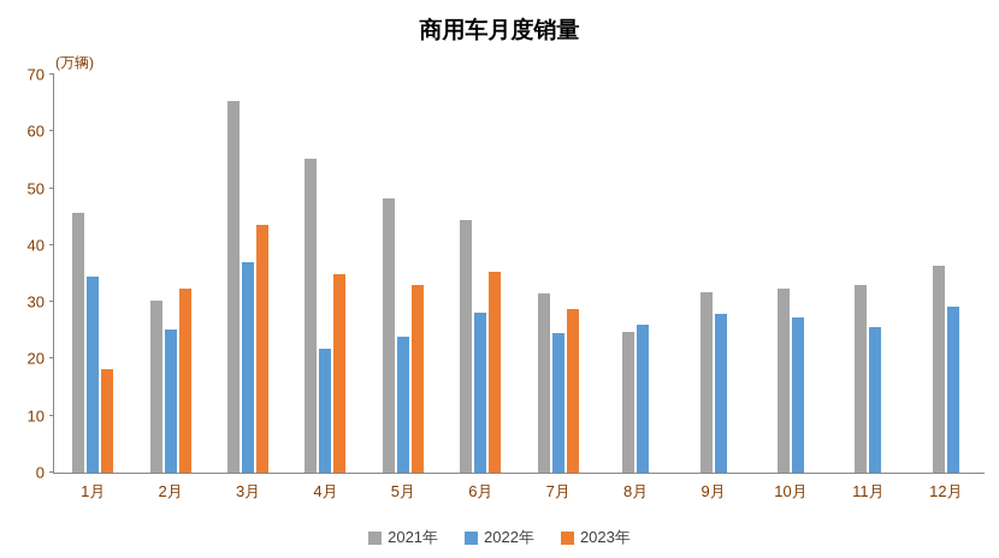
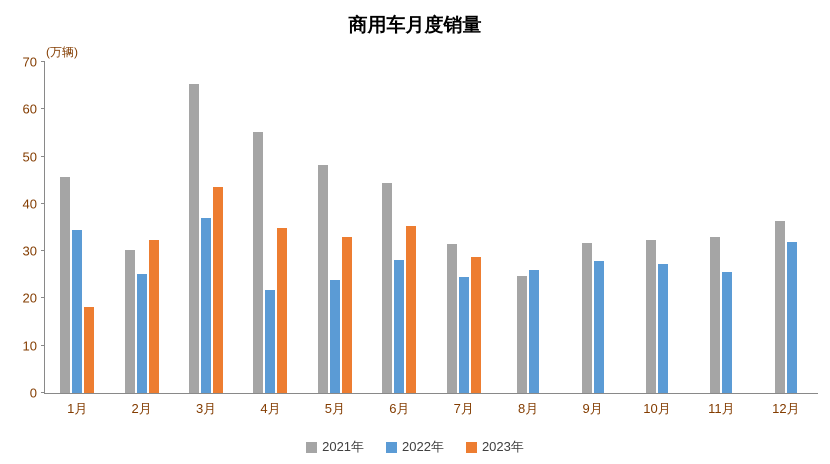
2022年/12月: 29 -> 32
